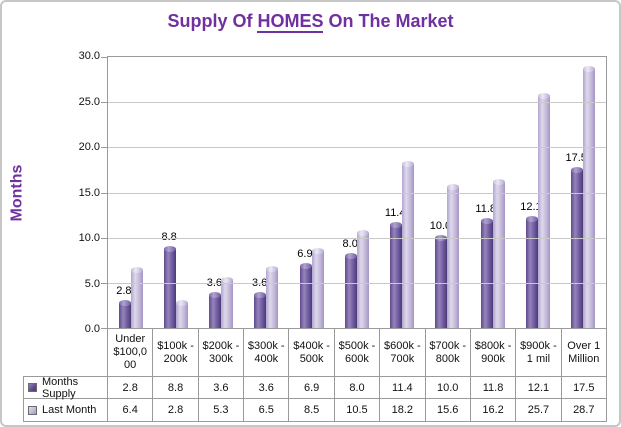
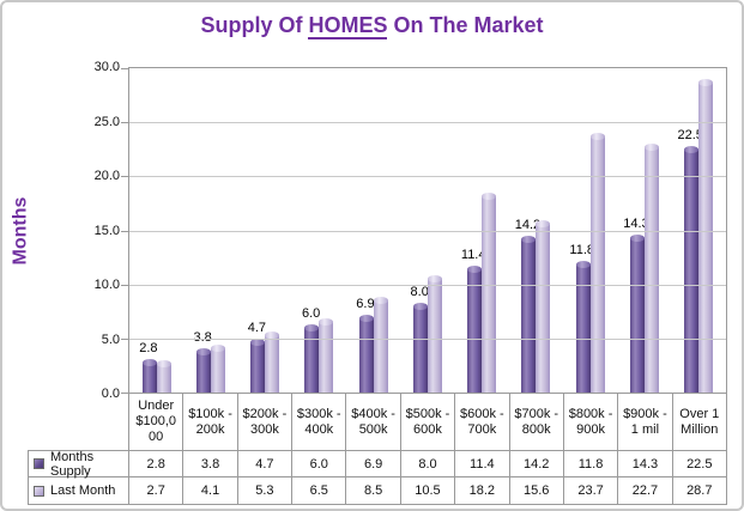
Last Month/Under $100,000: 6.4 -> 2.7
Months Supply/$100k - 200k: 8.8 -> 3.8
Last Month/$100k - 200k: 2.8 -> 4.1
Months Supply/$200k - 300k: 3.6 -> 4.7
Months Supply/$300k - 400k: 3.6 -> 6.0
Months Supply/$700k - 800k: 10.0 -> 14.2
Last Month/$800k - 900k: 16.2 -> 23.7
Months Supply/$900k - 1 mil: 12.1 -> 14.3
Last Month/$900k - 1 mil: 25.7 -> 22.7
Months Supply/Over 1 Million: 17.5 -> 22.5
